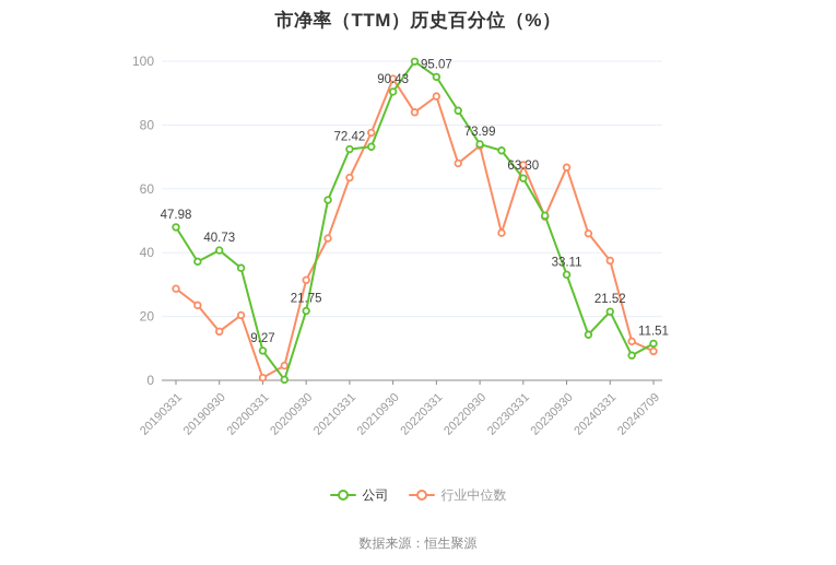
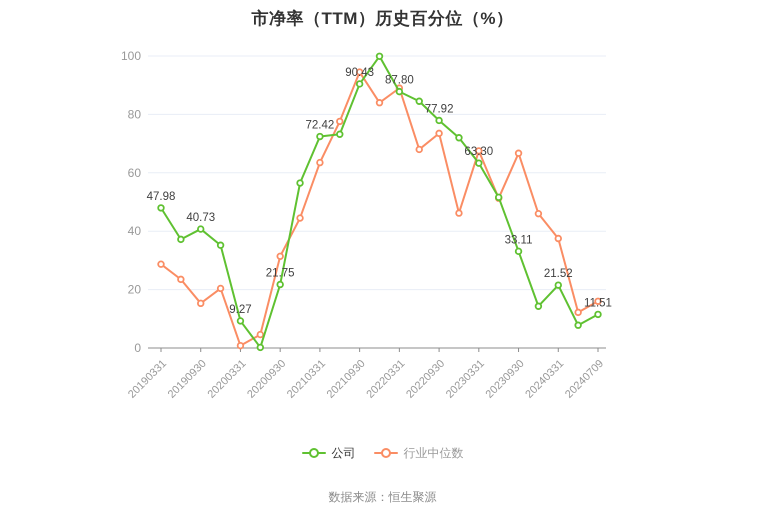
公司/20220331: 95.07 -> 87.80
公司/20220930: 73.99 -> 77.92
行业中位数/20240709: 9 -> 16
